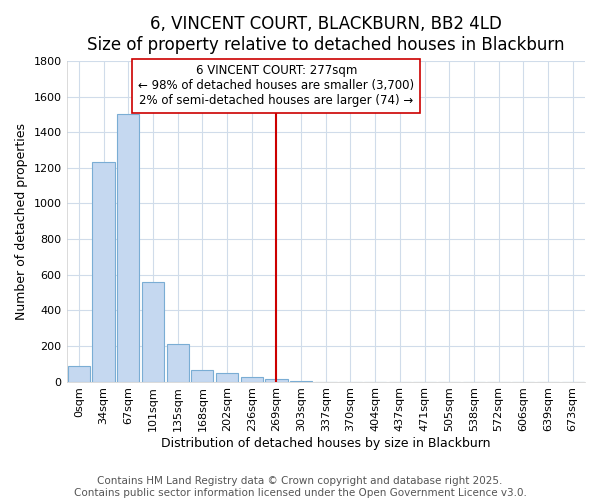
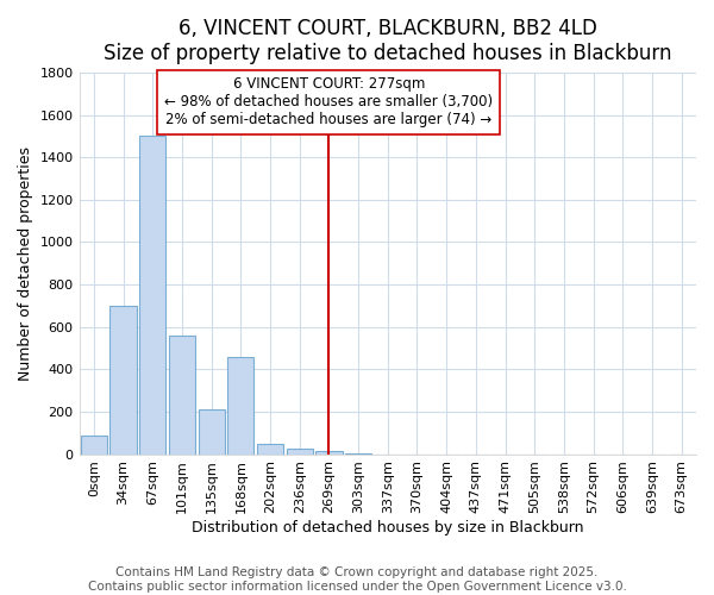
34sqm: 1230 -> 700
168sqm: 60 -> 460
